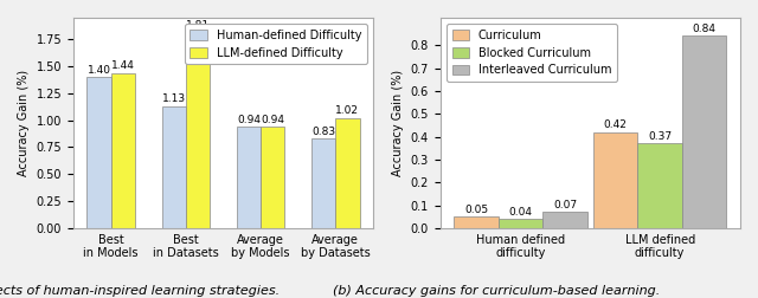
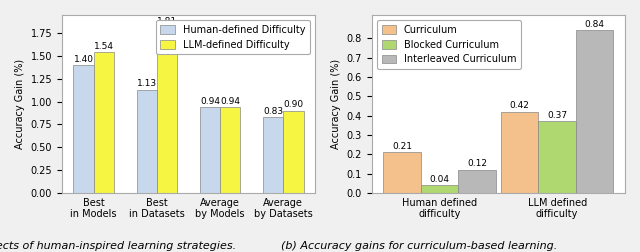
LLM-defined Difficulty/Best in Models: 1.44 -> 1.54
LLM-defined Difficulty/Average by Datasets: 1.02 -> 0.90
Curriculum/Human defined difficulty: 0.05 -> 0.21
Interleaved Curriculum/Human defined difficulty: 0.07 -> 0.12
